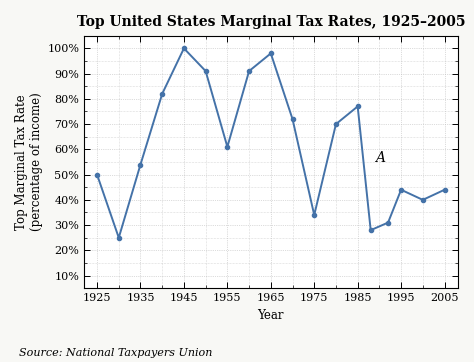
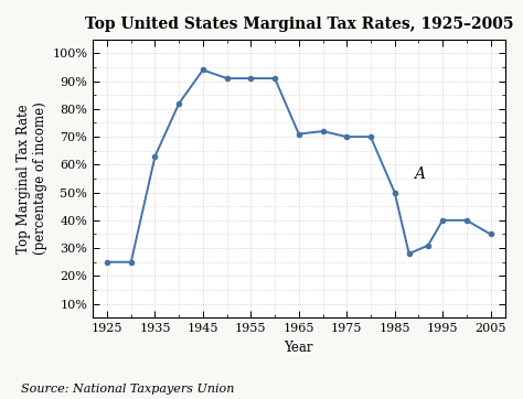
1925: 50% -> 25%
1935: 54% -> 63%
1945: 100% -> 94%
1955: 61% -> 91%
1965: 98% -> 71%
1975: 34% -> 70%
1985: 77% -> 50%
1995: 44% -> 40%
2005: 44% -> 35%
